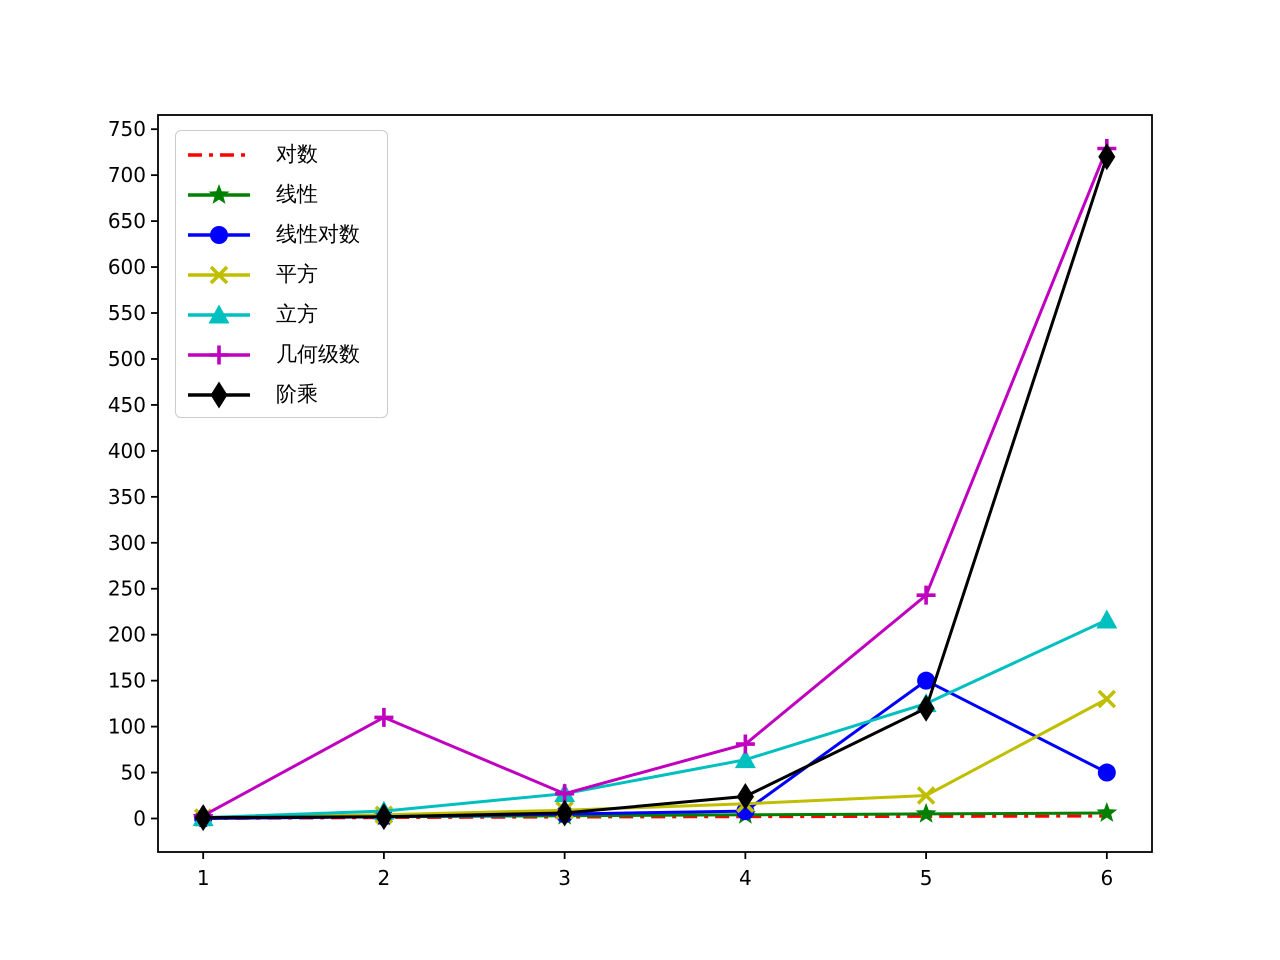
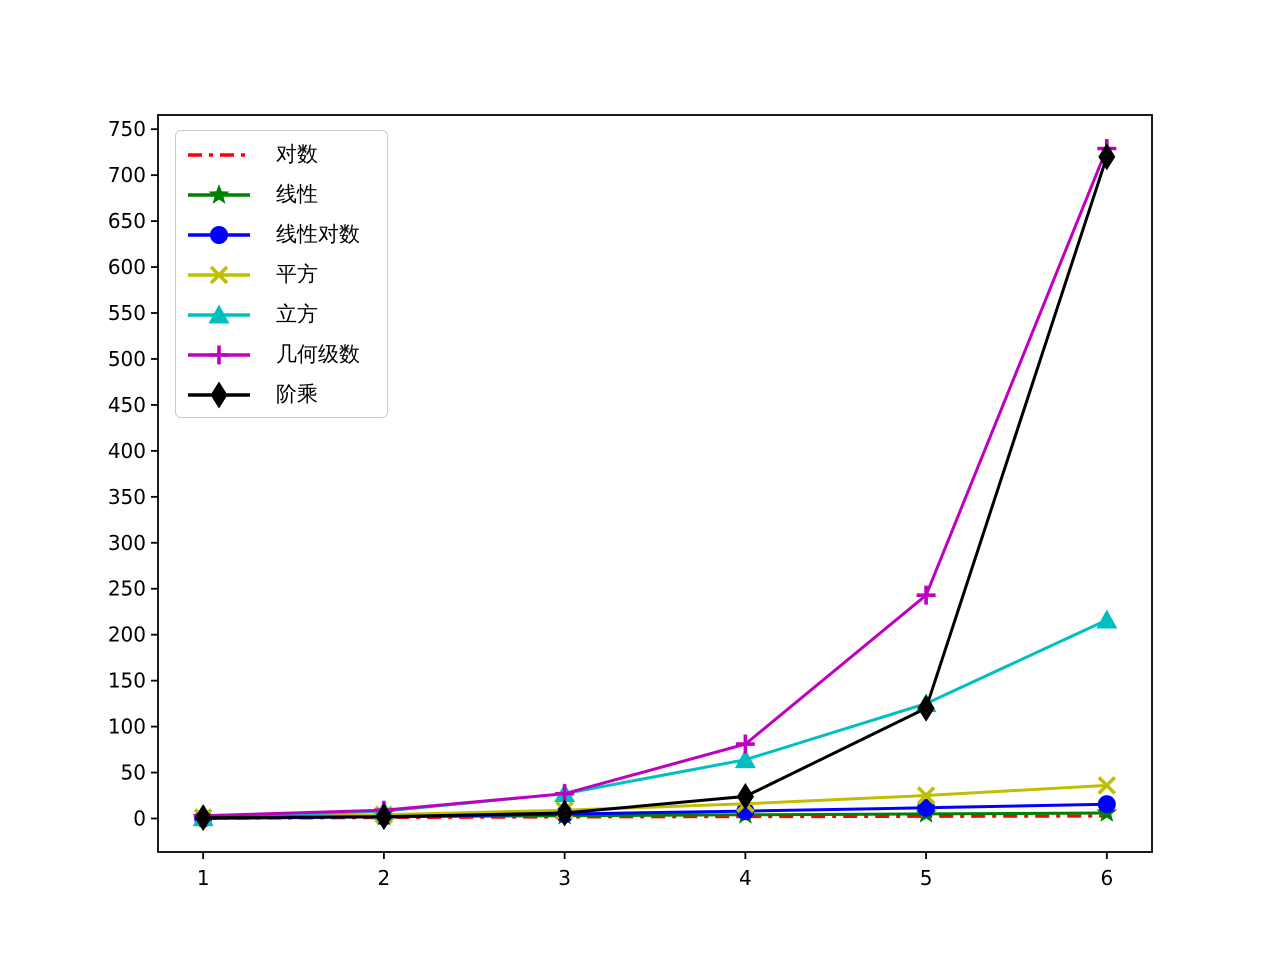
几何级数/2: 110 -> 10
线性对数/5: 150 -> 10
线性对数/6: 50 -> 20
平方/6: 130 -> 40
